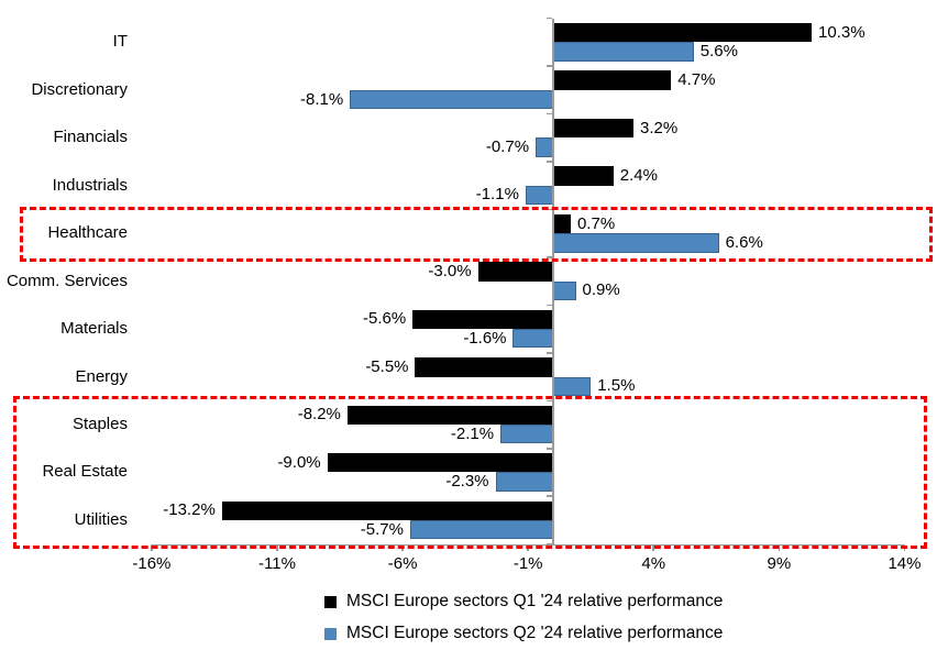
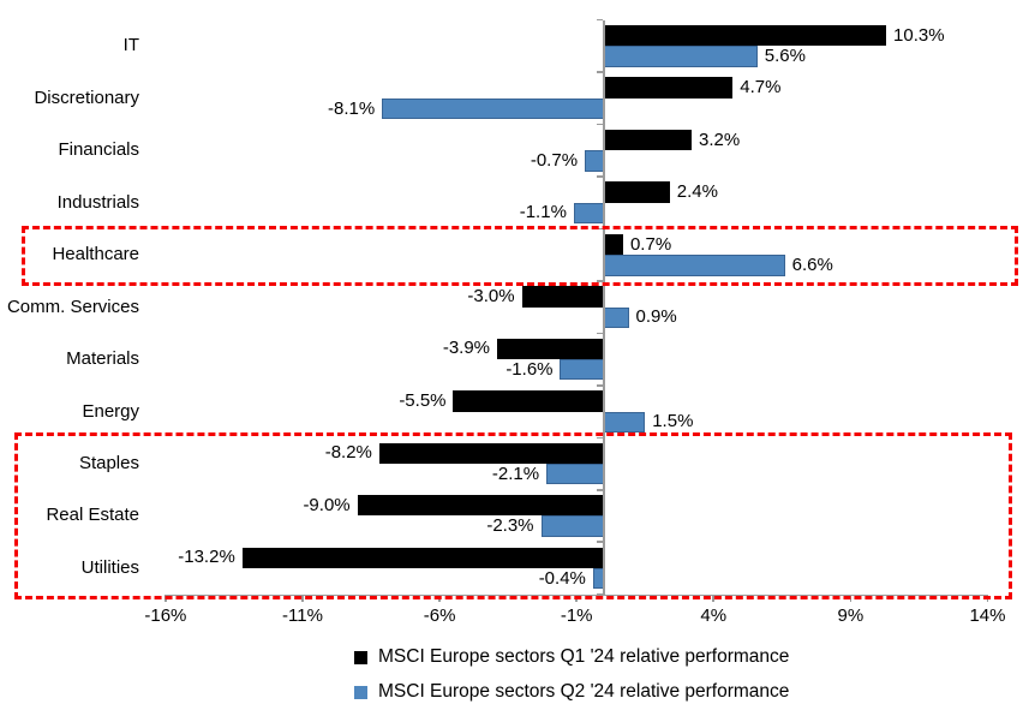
MSCI Europe sectors Q1 '24 relative performance/Materials: -5.6% -> -3.9%
MSCI Europe sectors Q2 '24 relative performance/Utilities: -5.7% -> -0.4%
